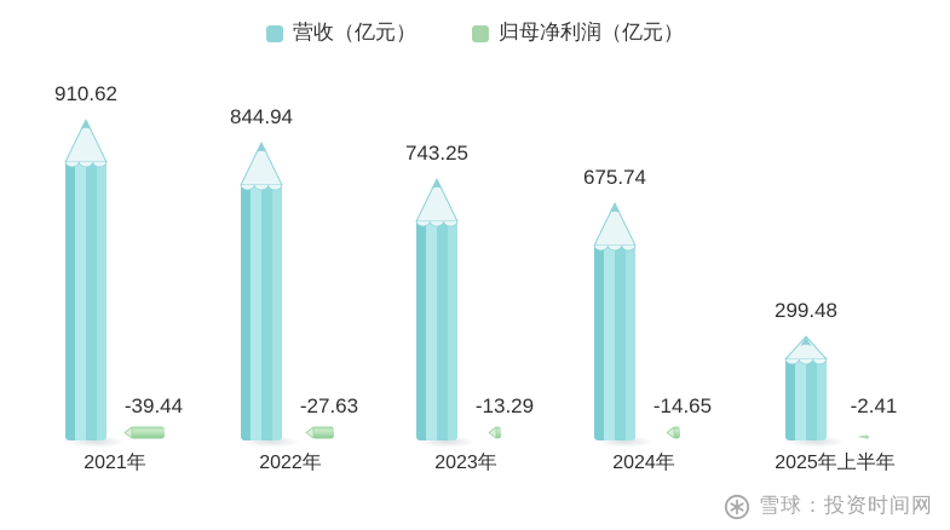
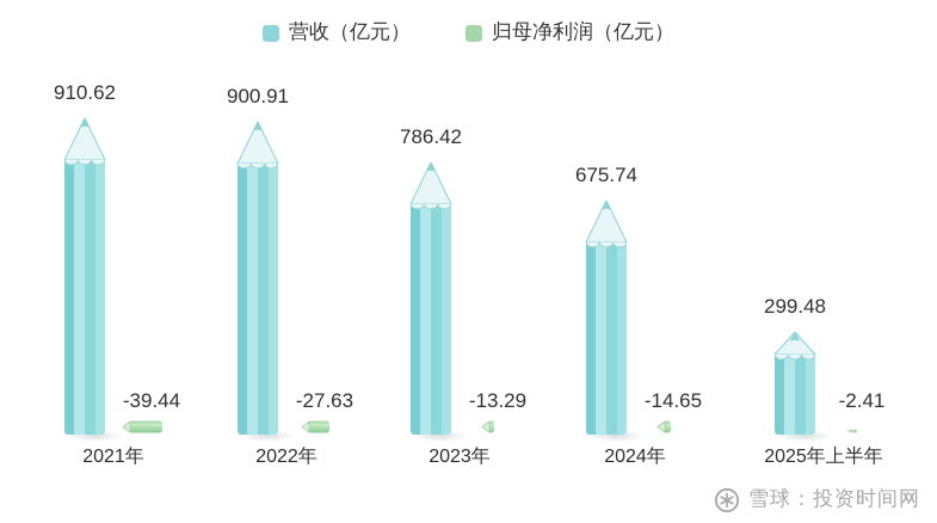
营收（亿元）/2022年: 844.94 -> 900.91
营收（亿元）/2023年: 743.25 -> 786.42
